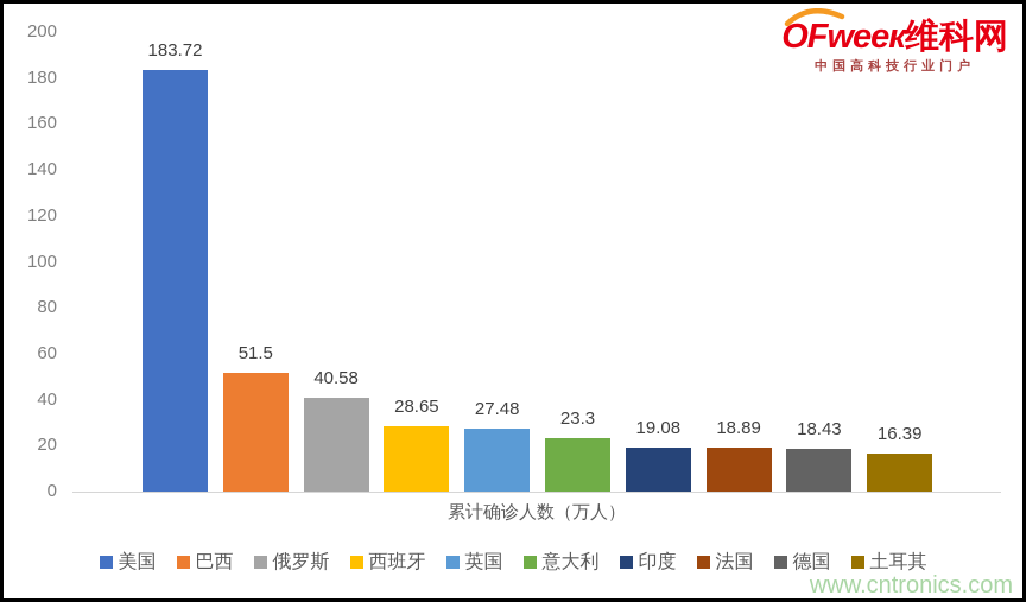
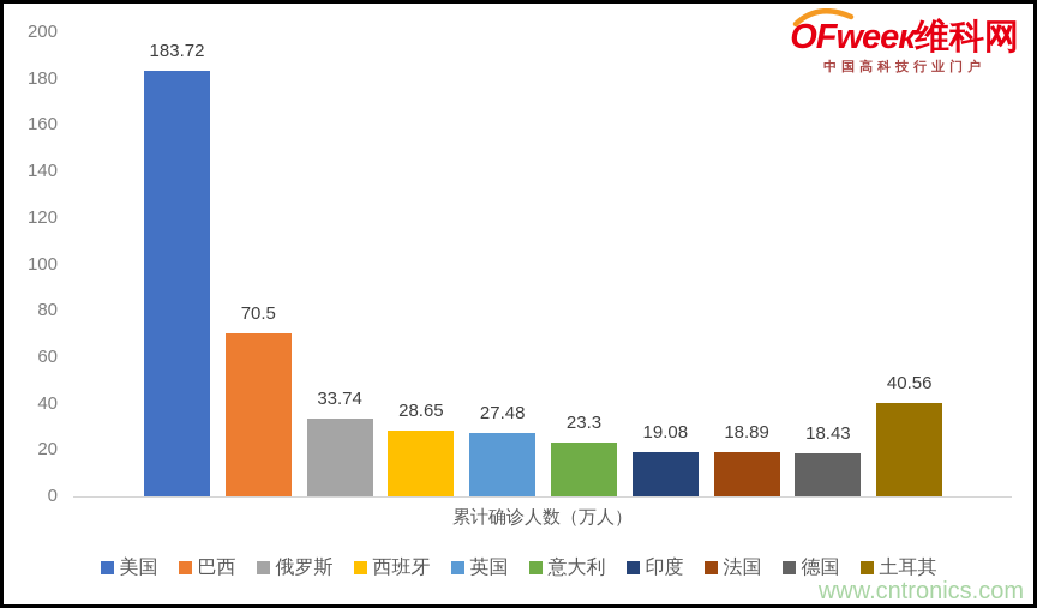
巴西: 51.5 -> 70.5
俄罗斯: 40.58 -> 33.74
土耳其: 16.39 -> 40.56
